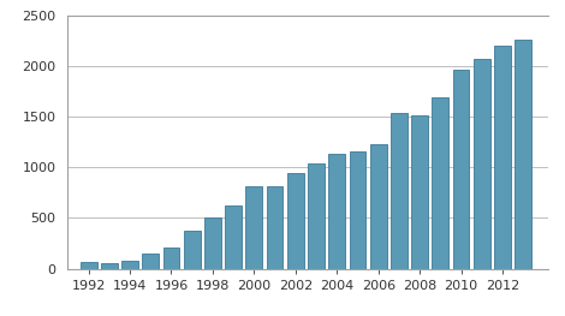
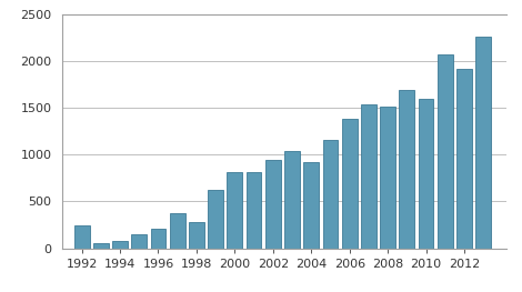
1992: 60 -> 240
1998: 500 -> 280
2004: 1140 -> 920
2006: 1230 -> 1380
2010: 1970 -> 1600
2012: 2210 -> 1920
